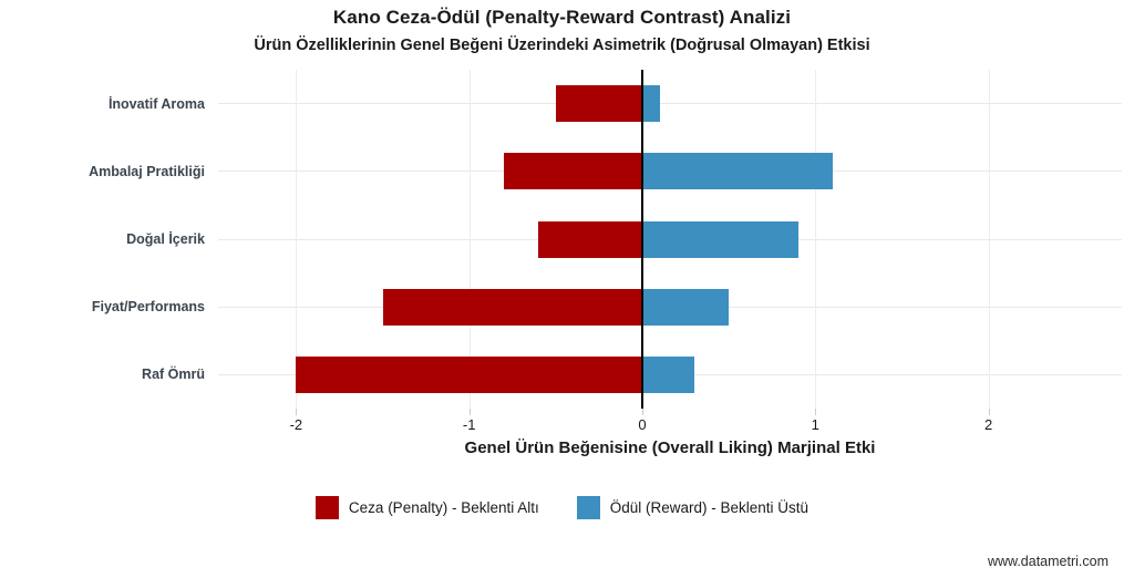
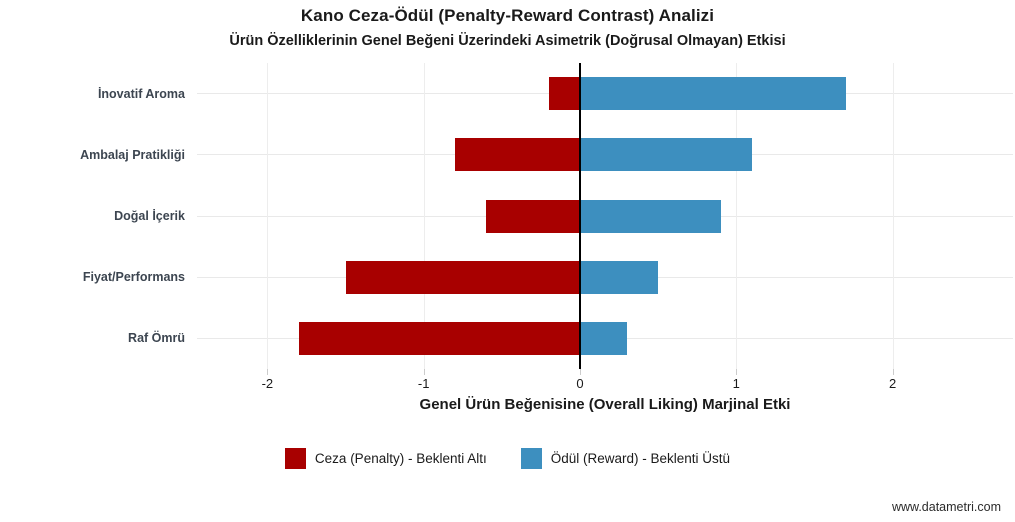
Ceza (Penalty) - Beklenti Altı/İnovatif Aroma: -0.5 -> -0.2
Ödül (Reward) - Beklenti Üstü/İnovatif Aroma: 0.1 -> 1.7
Ceza (Penalty) - Beklenti Altı/Raf Ömrü: -2.0 -> -1.8
